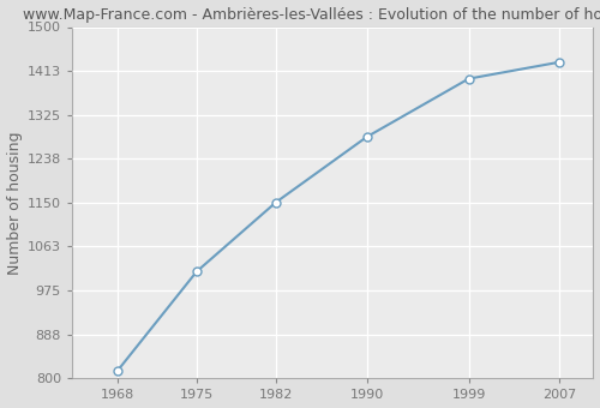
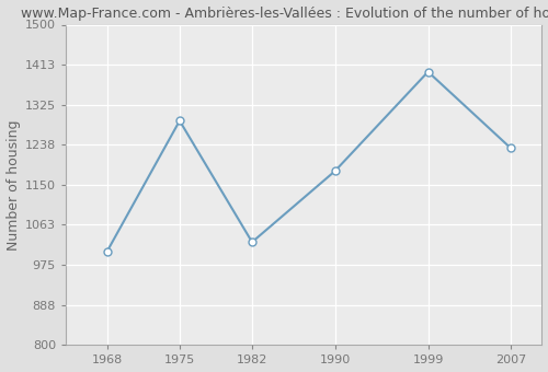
1968: 815 -> 1005
1975: 1013 -> 1290
1982: 1151 -> 1025
1990: 1281 -> 1180
2007: 1430 -> 1230
